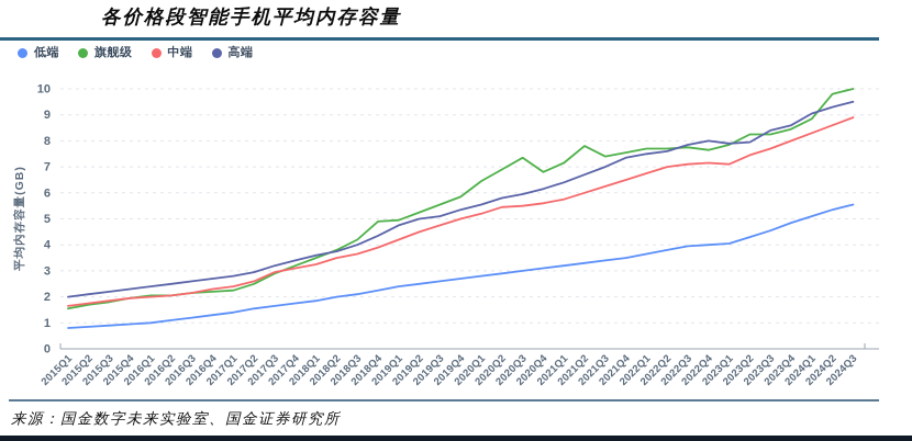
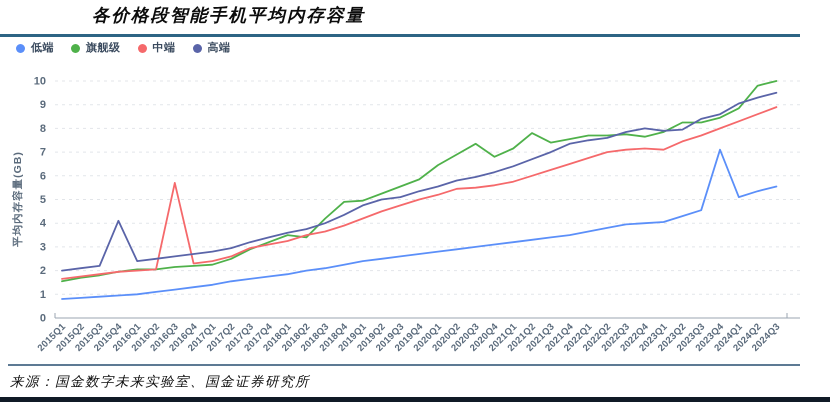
高端/2015Q4: 2.3 -> 4.1
中端/2016Q3: 2.1 -> 5.7
旗舰级/2018Q2: 3.8 -> 3.4
低端/2023Q4: 4.8 -> 7.1
